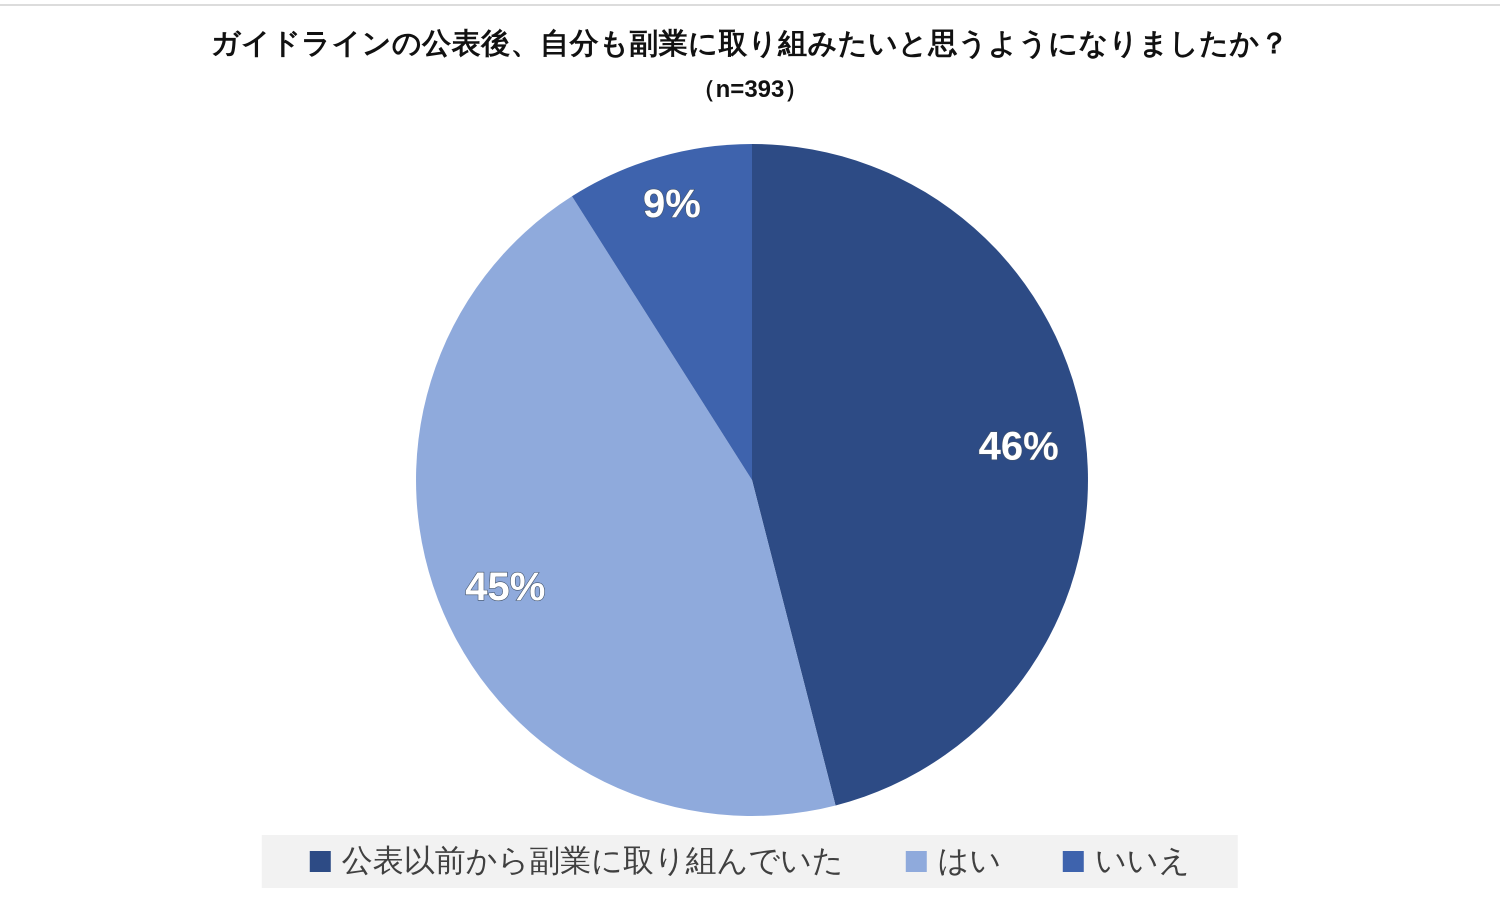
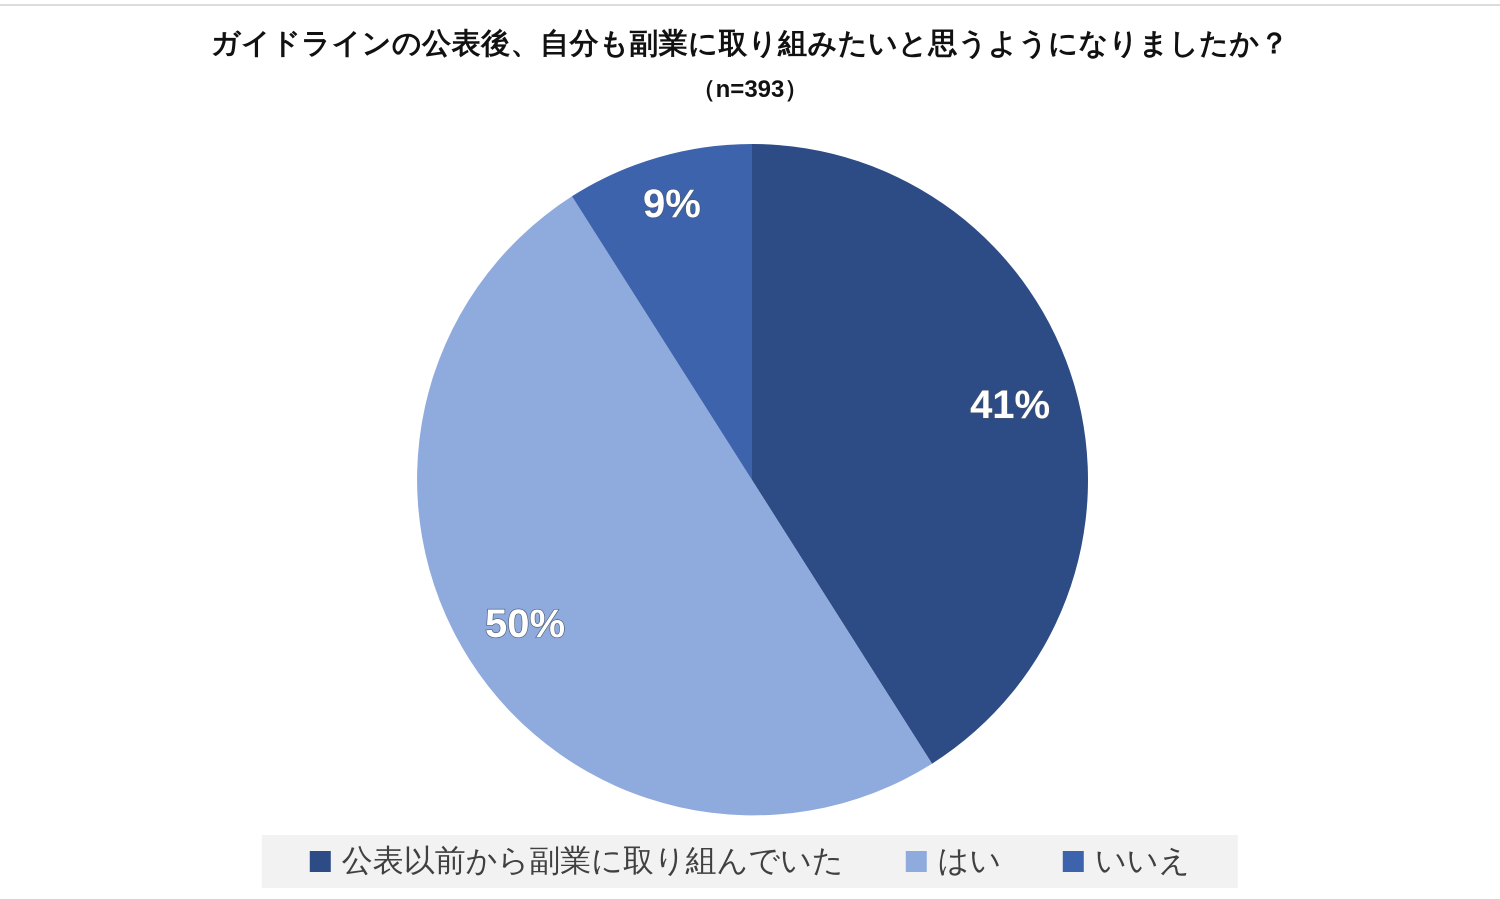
公表以前から副業に取り組んでいた: 46% -> 41%
はい: 45% -> 50%
